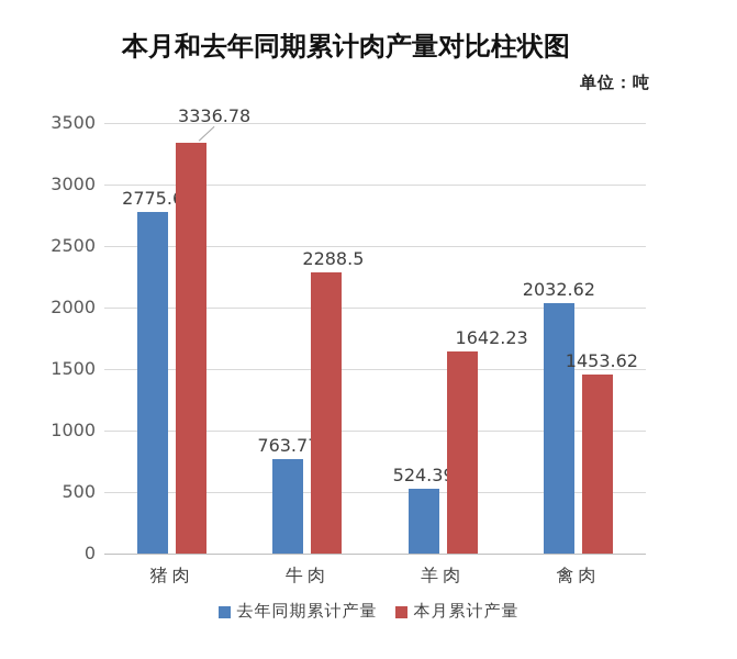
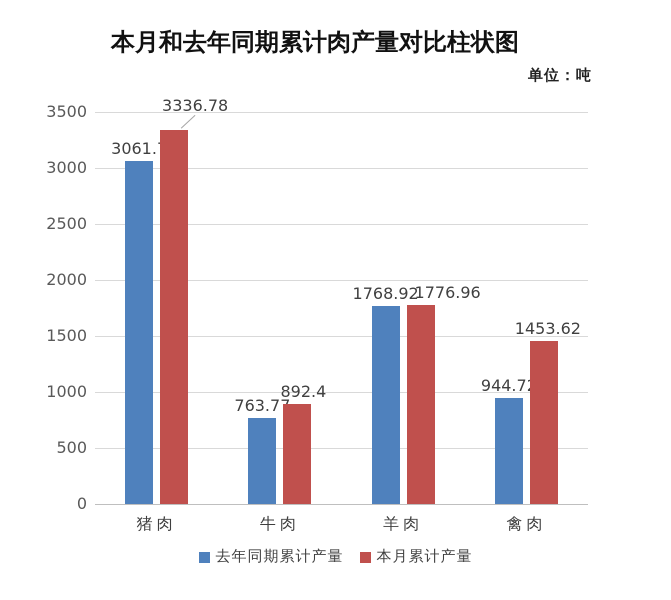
去年同期累计产量/猪肉: 2775.6 -> 3061.7
本月累计产量/牛肉: 2288.5 -> 892.4
去年同期累计产量/羊肉: 524.39 -> 1768.92
本月累计产量/羊肉: 1642.23 -> 1776.96
去年同期累计产量/禽肉: 2032.62 -> 944.72
